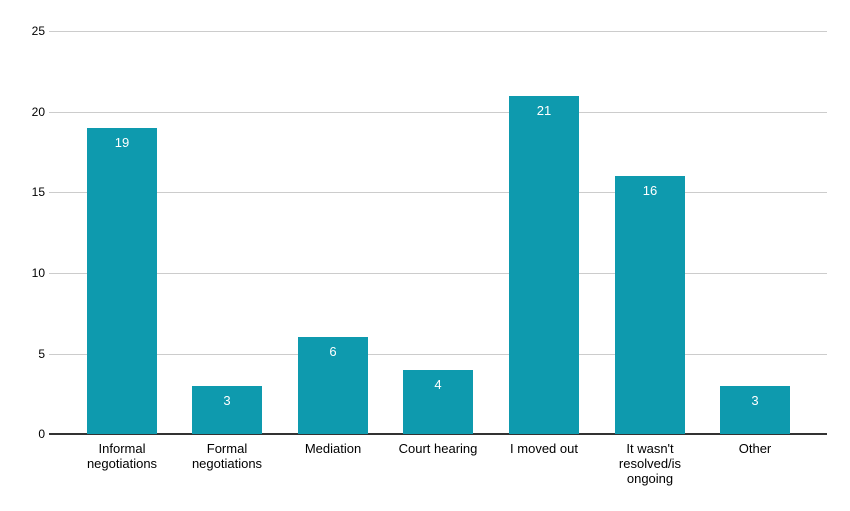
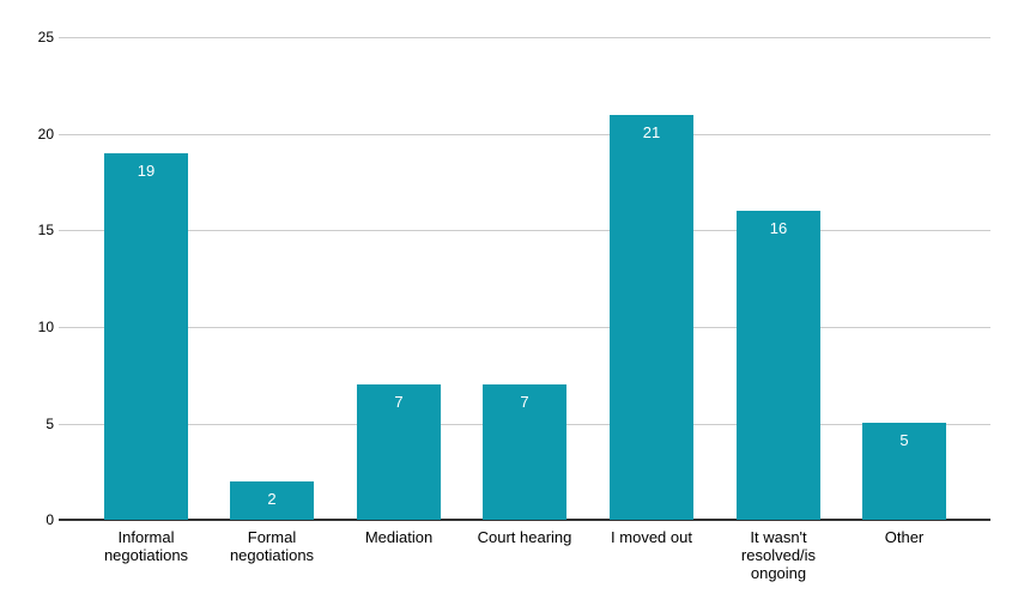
Formal negotiations: 3 -> 2
Mediation: 6 -> 7
Court hearing: 4 -> 7
Other: 3 -> 5
